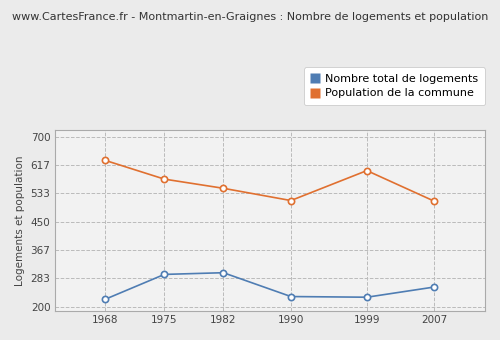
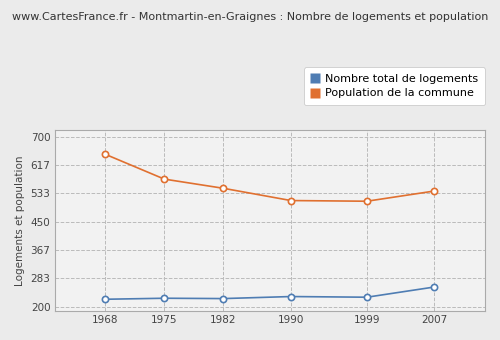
Population de la commune/1968: 630 -> 648
Nombre total de logements/1975: 295 -> 225
Nombre total de logements/1982: 300 -> 224
Population de la commune/1999: 600 -> 510
Population de la commune/2007: 510 -> 540
